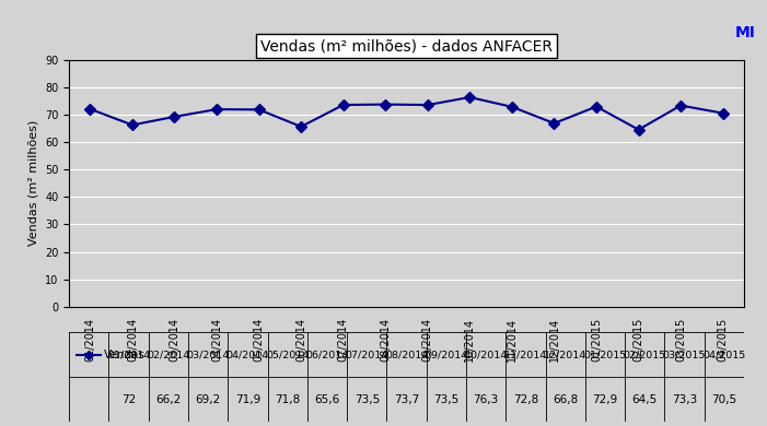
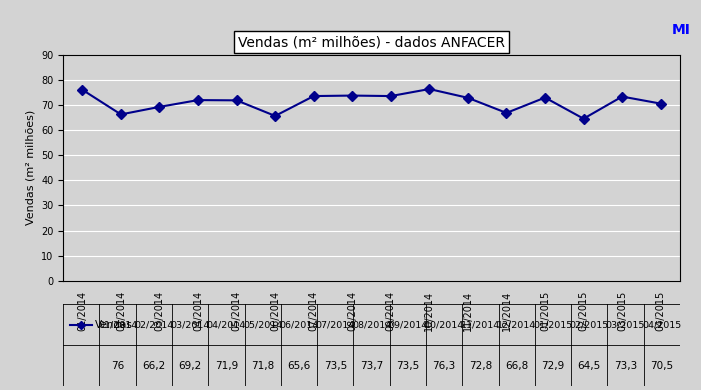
01/2014: 72 -> 76
